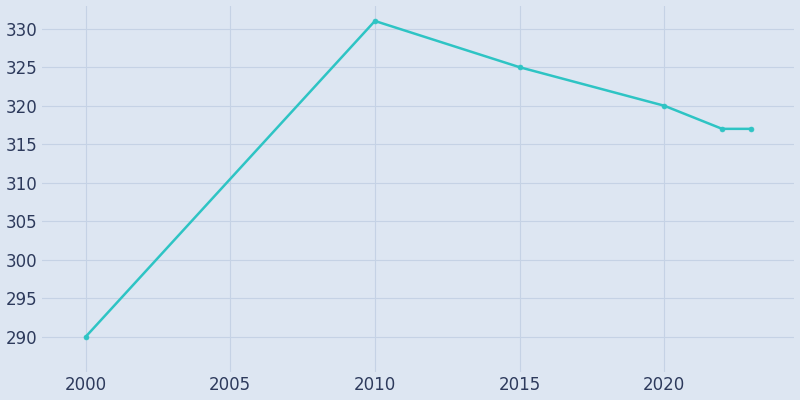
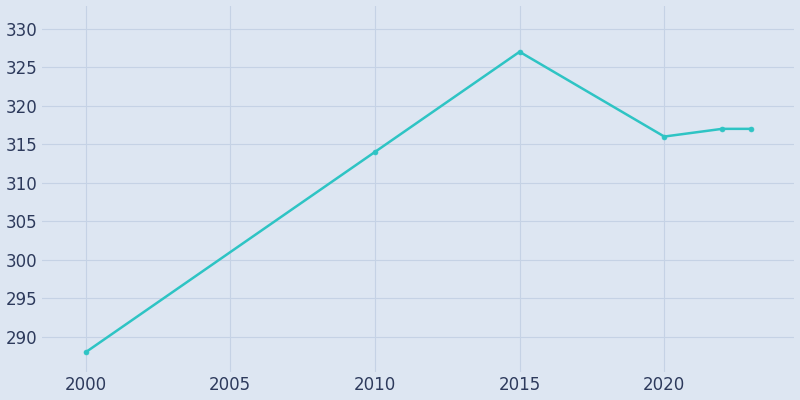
2000: 290 -> 288
2010: 331 -> 314
2015: 325 -> 327
2020: 320 -> 316
